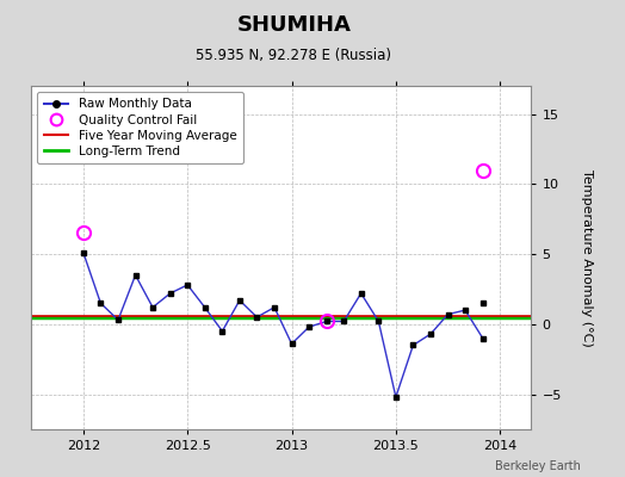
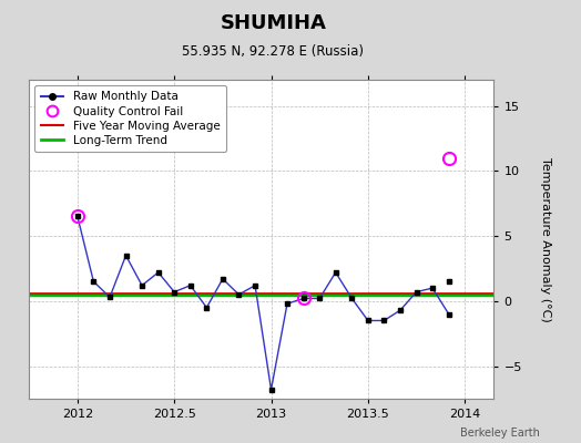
2012: 5.1 -> 6.5
2012.5: 2.8 -> 0.7
2013: -1.4 -> -6.8
2013.5: -5.2 -> -1.5
